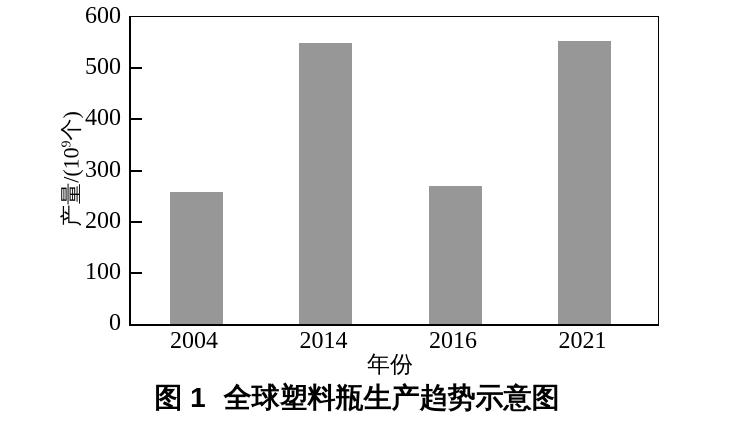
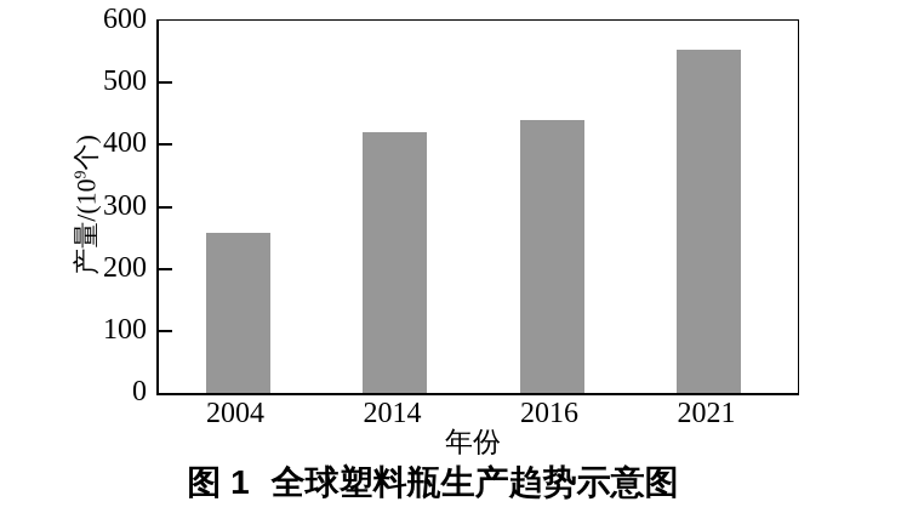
2014: 550 -> 420
2016: 270 -> 440
